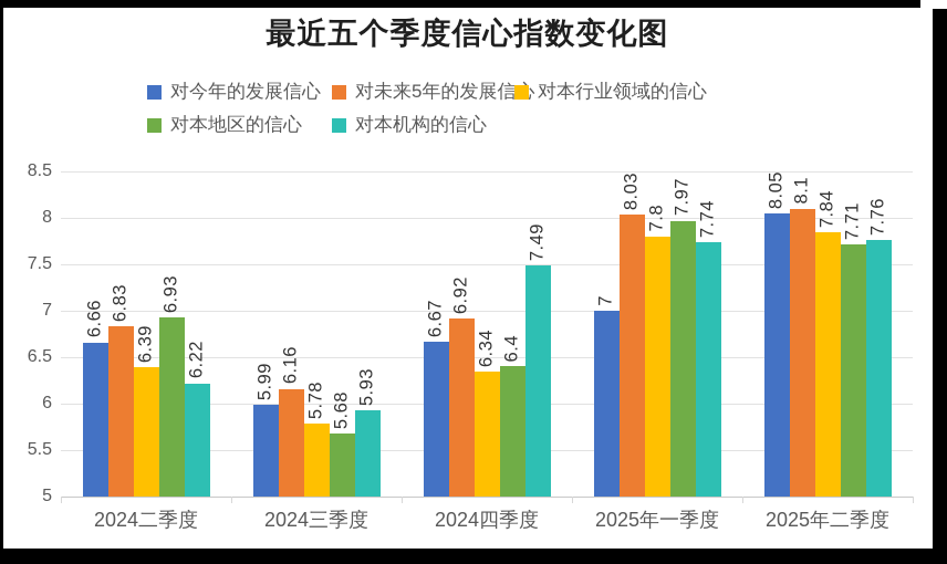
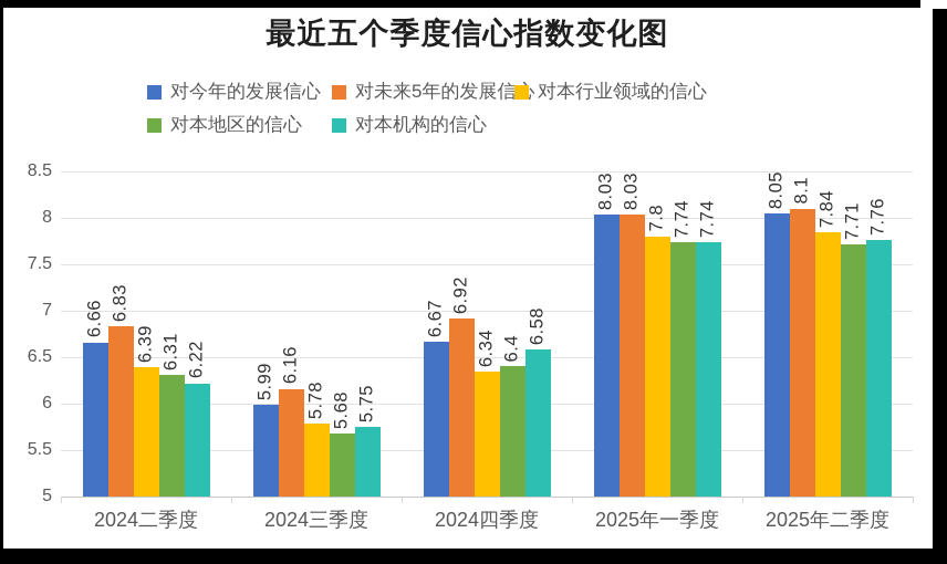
对本地区的信心/2024二季度: 6.93 -> 6.31
对本机构的信心/2024三季度: 5.93 -> 5.75
对本机构的信心/2024四季度: 7.49 -> 6.58
对今年的发展信心/2025年一季度: 7 -> 8.03
对本地区的信心/2025年一季度: 7.97 -> 7.74
